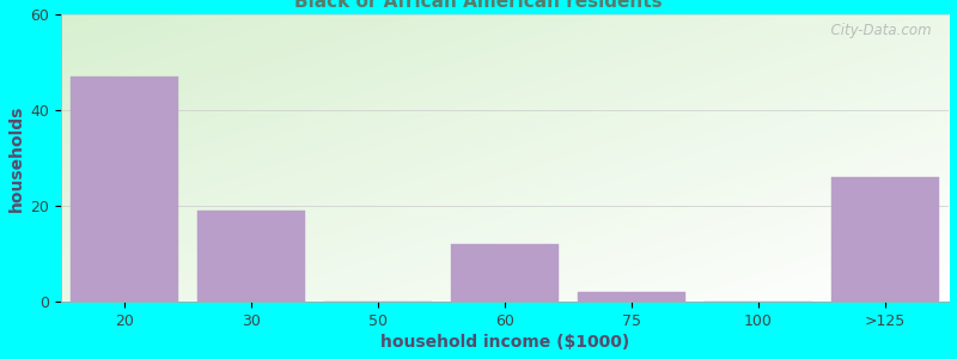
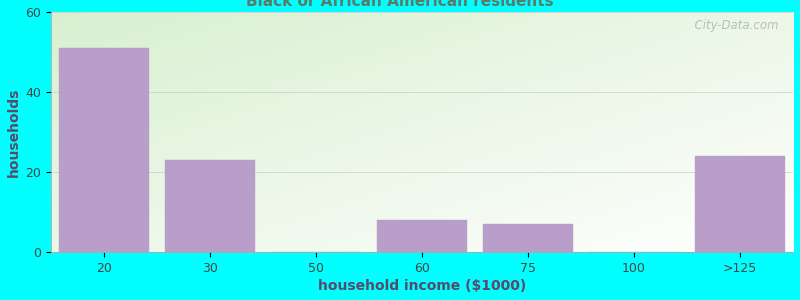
20: 47 -> 51
30: 19 -> 23
60: 12 -> 8
75: 2 -> 7
>125: 26 -> 24
